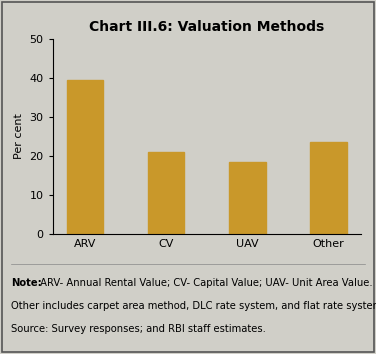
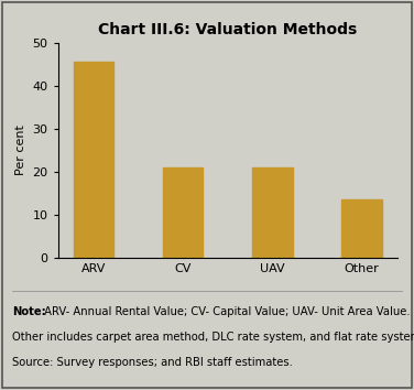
ARV: 39.5 -> 45.5
UAV: 18.5 -> 21.0
Other: 23.5 -> 13.5
